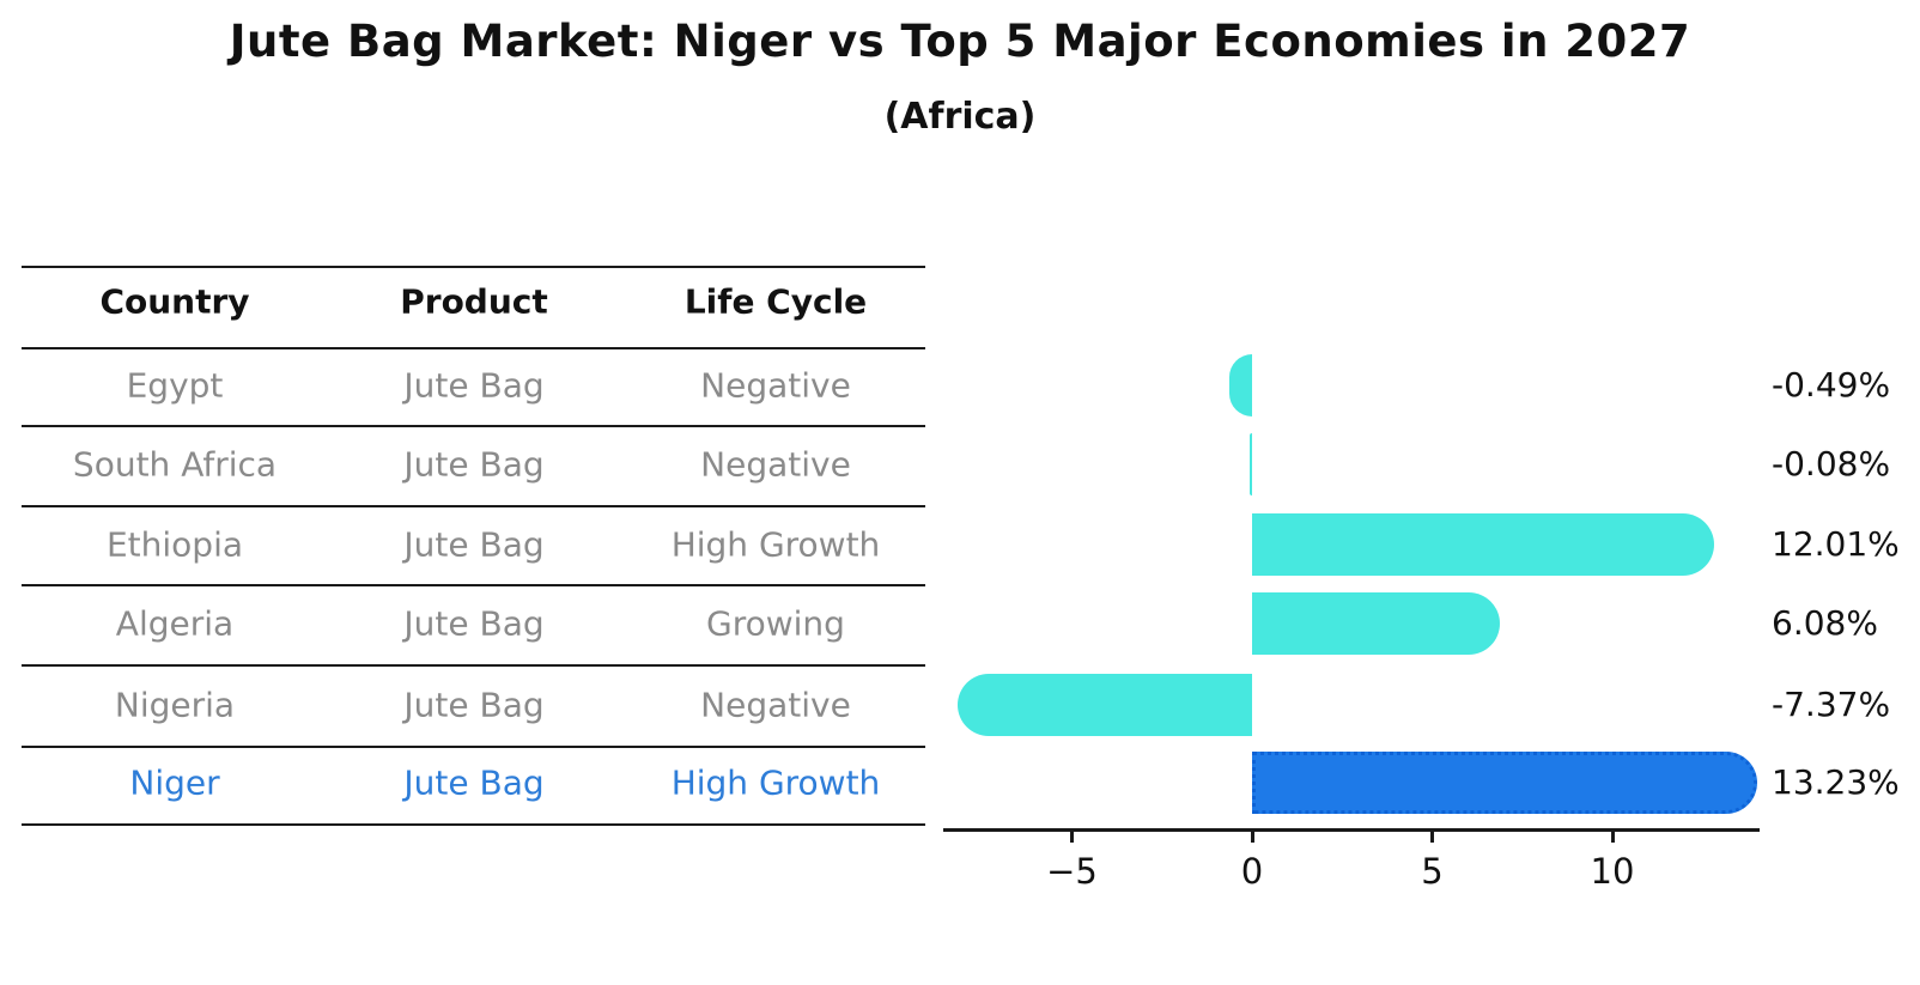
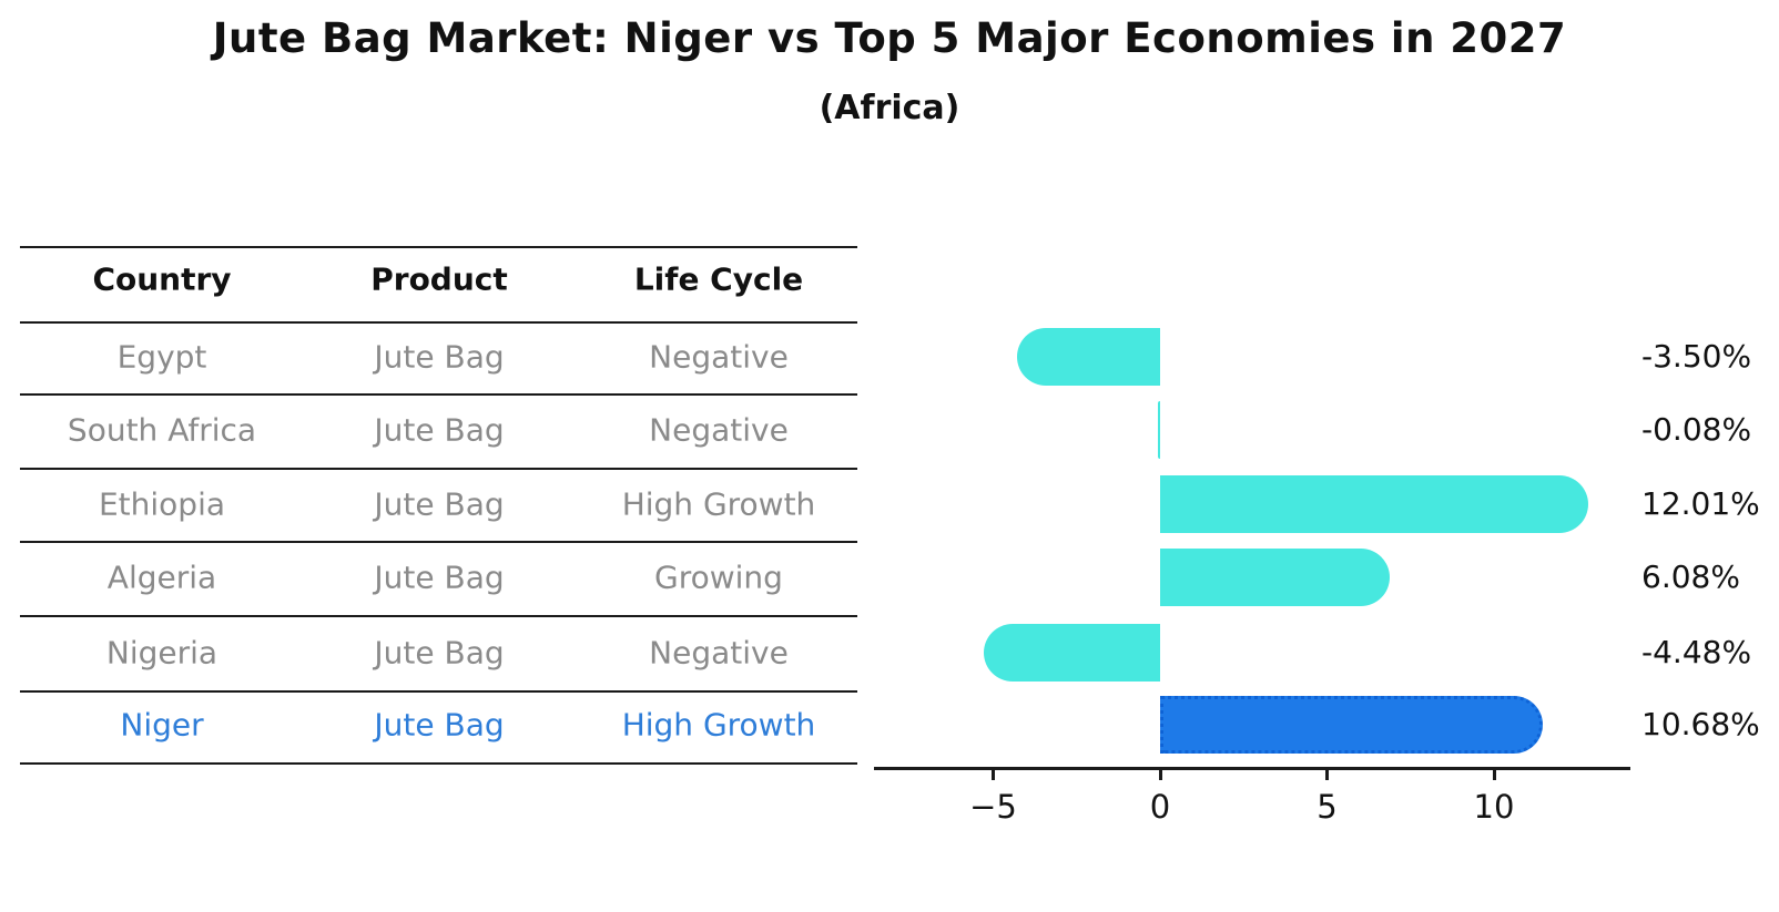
Egypt: -0.49% -> -3.50%
Nigeria: -7.37% -> -4.48%
Niger: 13.23% -> 10.68%
